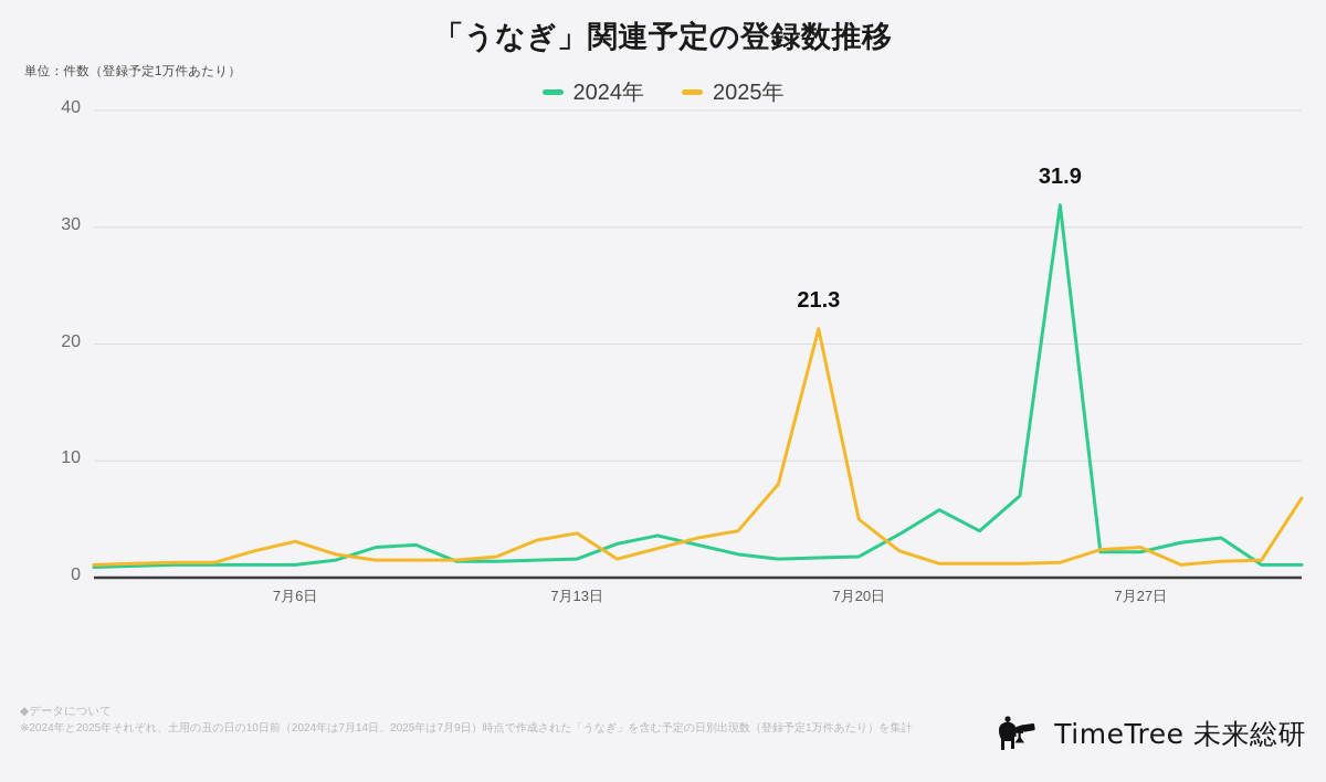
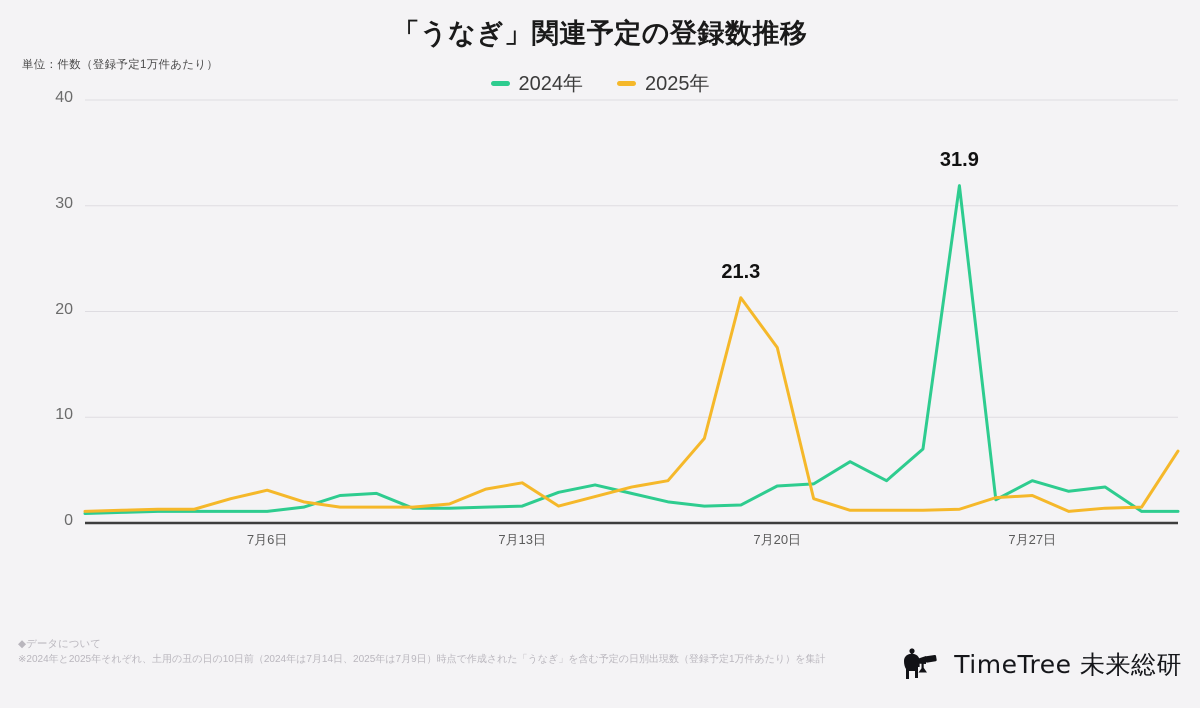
2024年/7月20日: 1.8 -> 3.5
2025年/7月20日: 5.0 -> 16.6
2024年/7月27日: 2.2 -> 4.0
